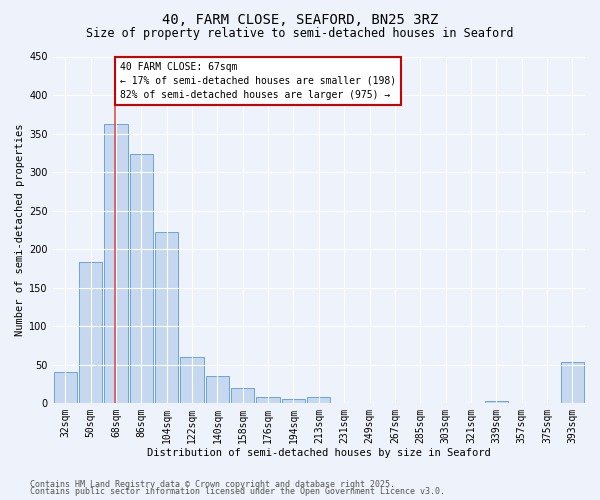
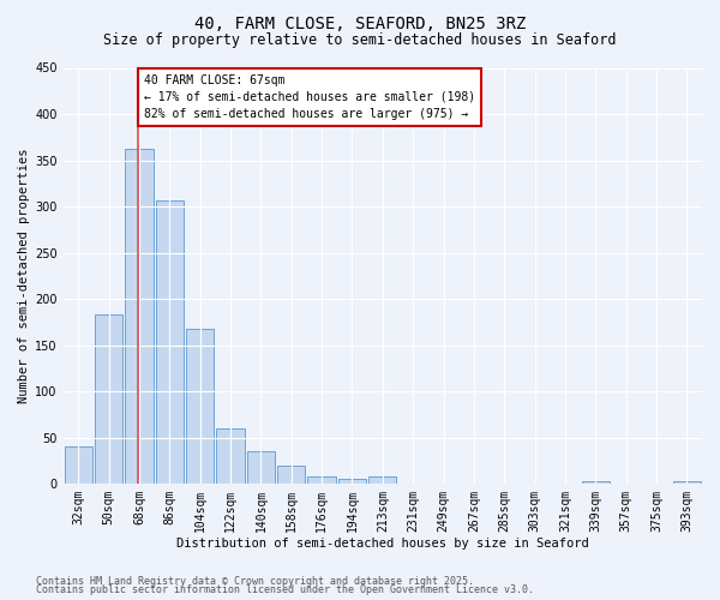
86sqm: 324 -> 306
104sqm: 222 -> 168
393sqm: 54 -> 3
